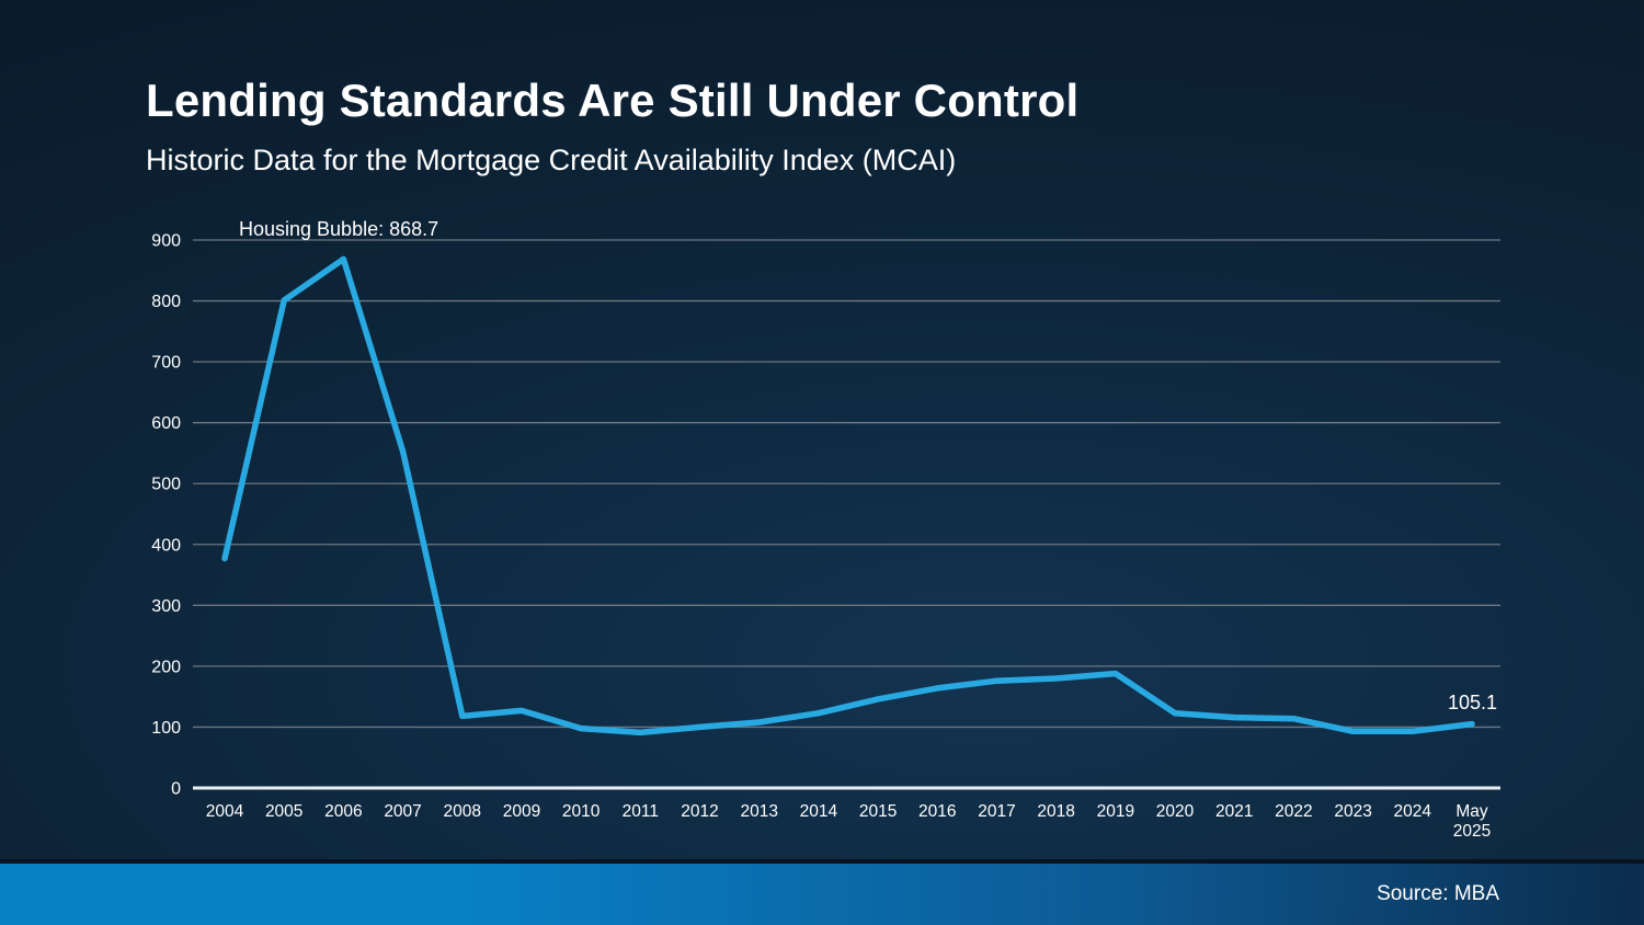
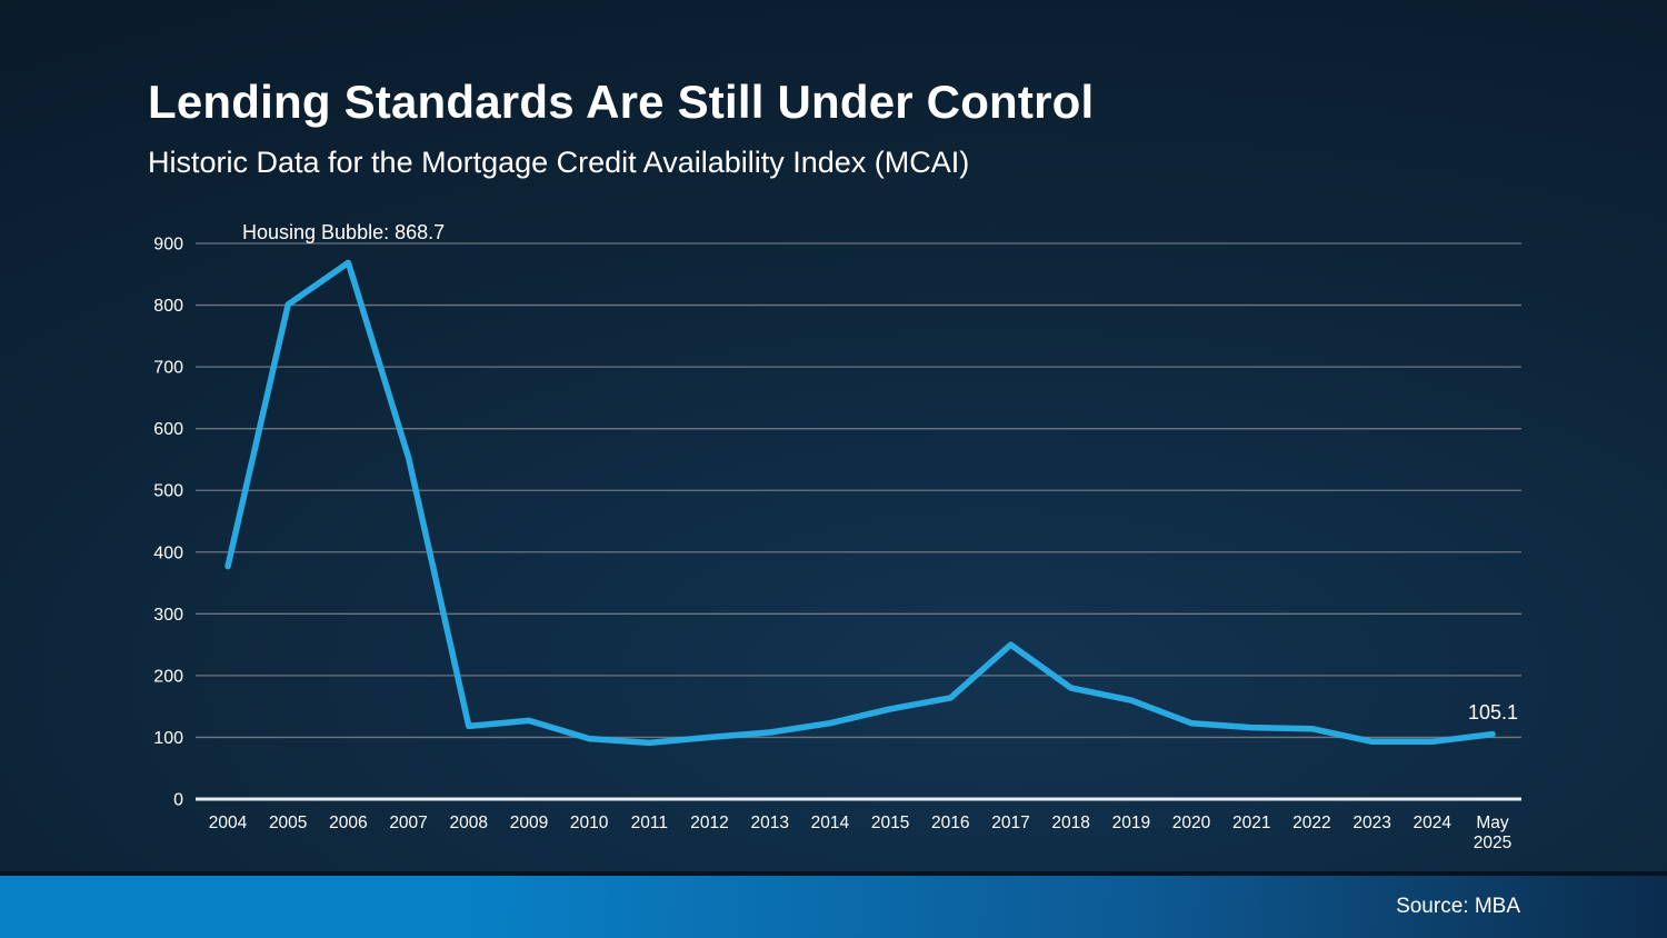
2017: 180 -> 250
2019: 190 -> 160
